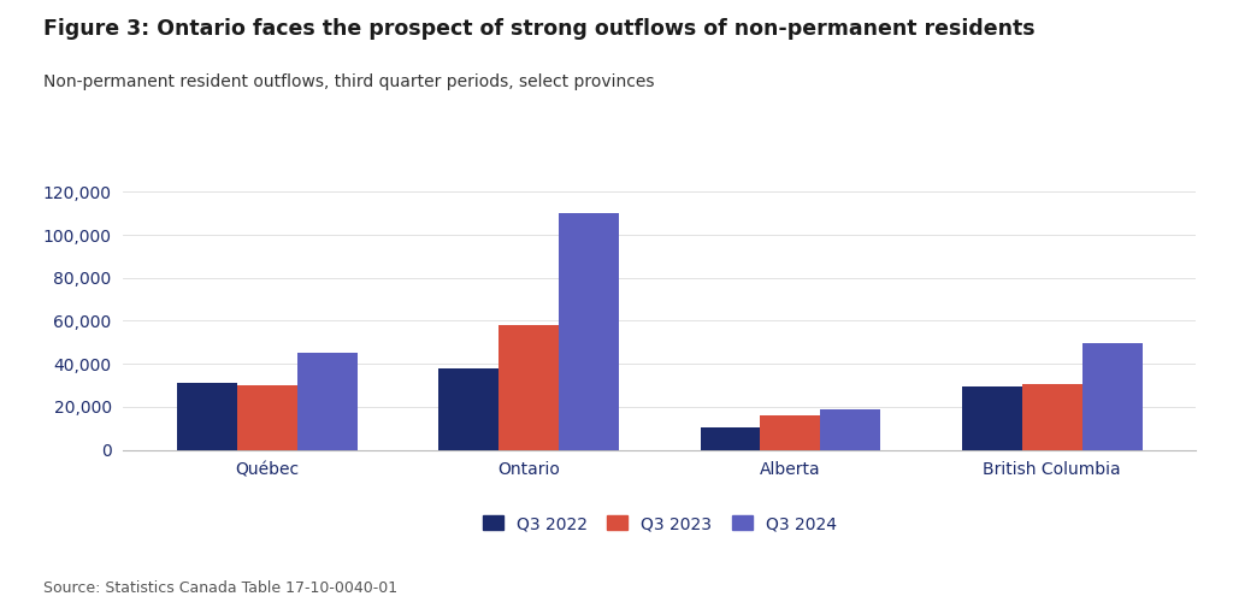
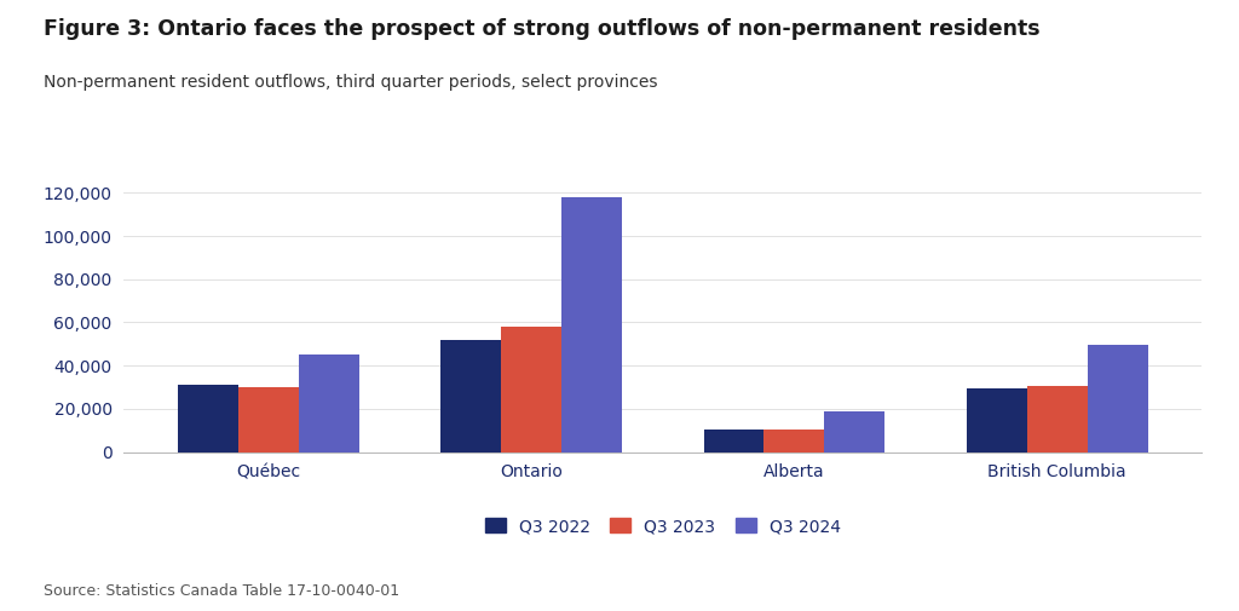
Q3 2022/Ontario: 38,000 -> 52,000
Q3 2024/Ontario: 110,000 -> 118,000
Q3 2023/Alberta: 16,000 -> 10,000
